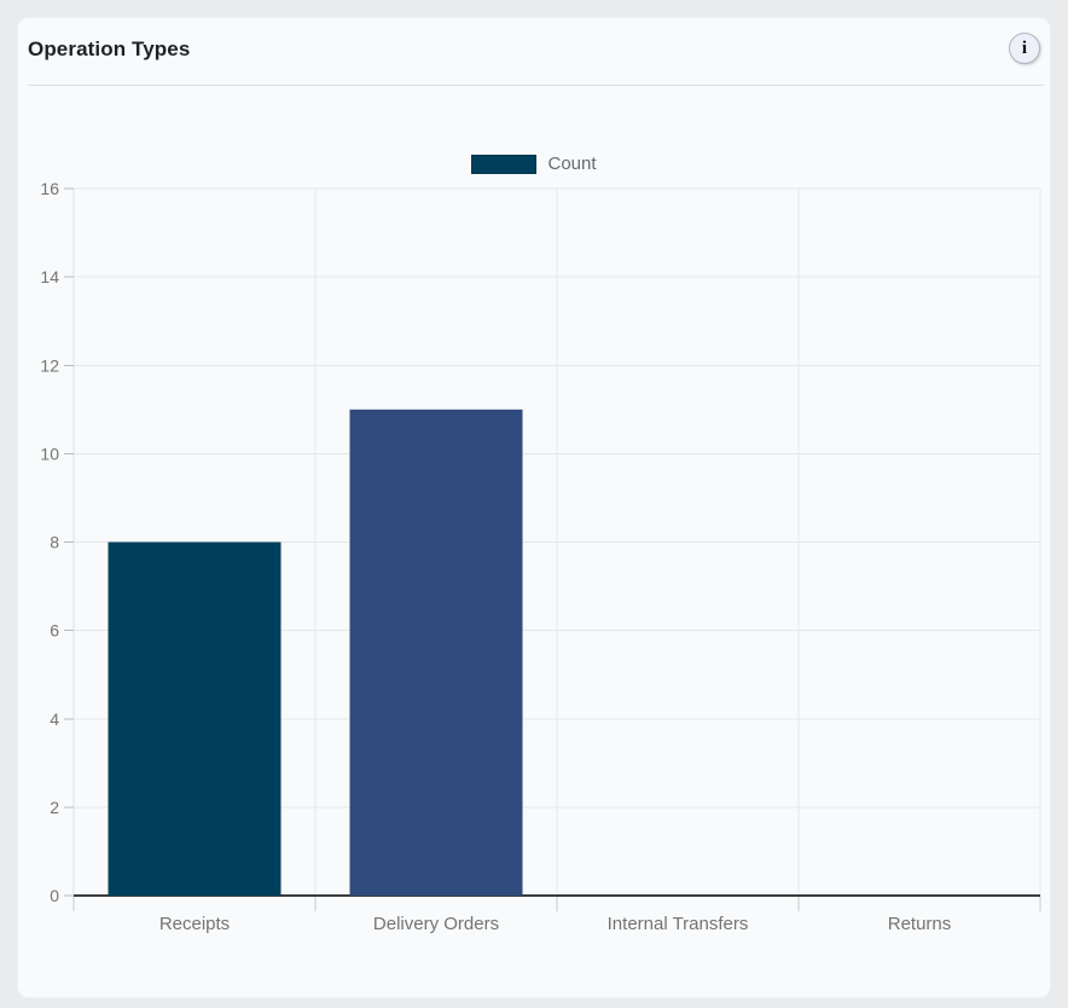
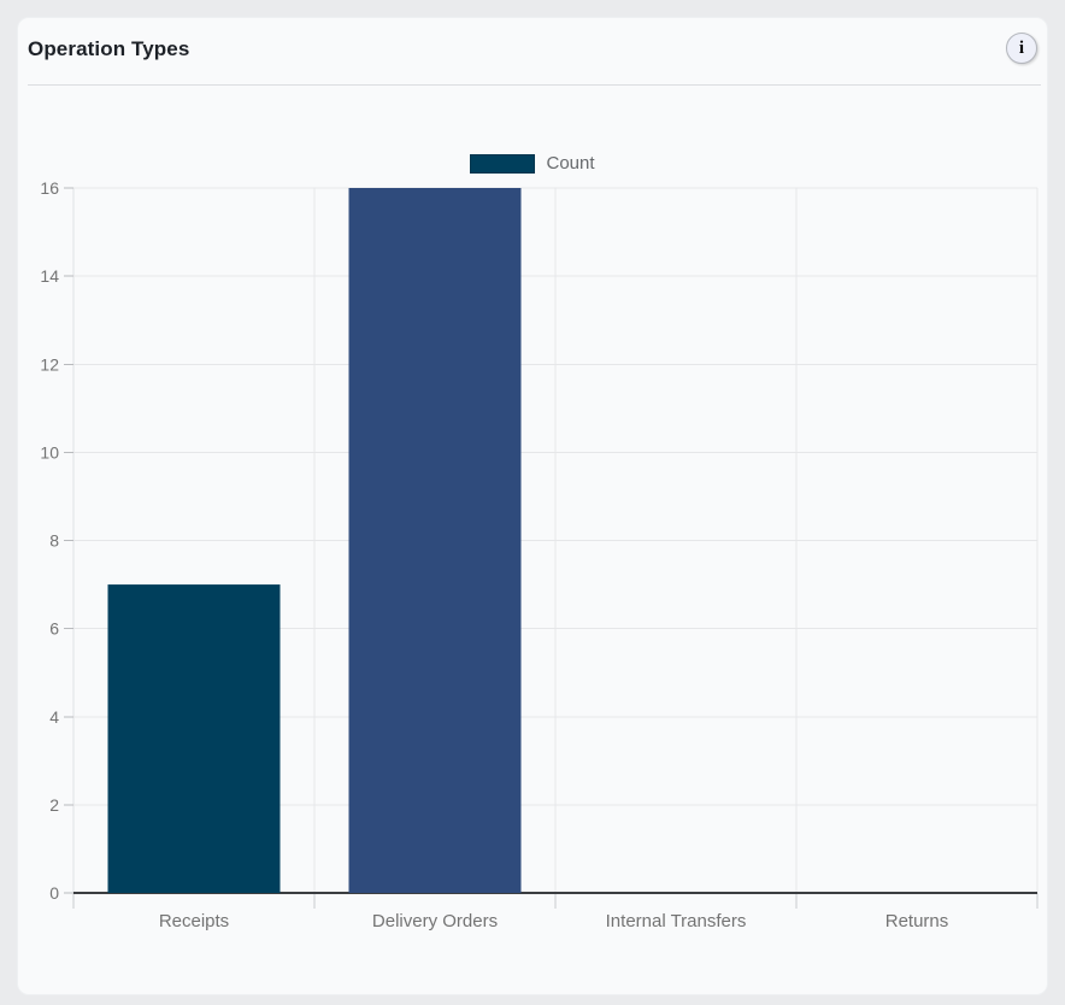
Receipts: 8 -> 7
Delivery Orders: 11 -> 16
